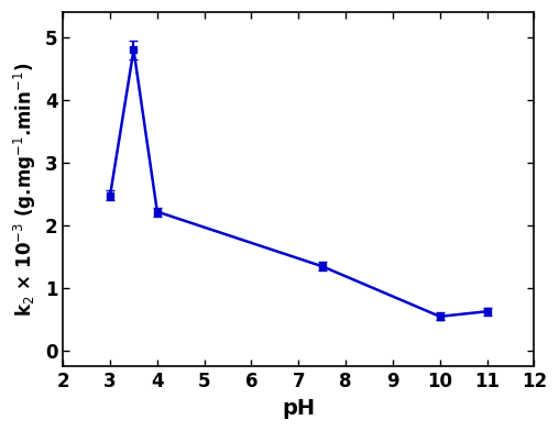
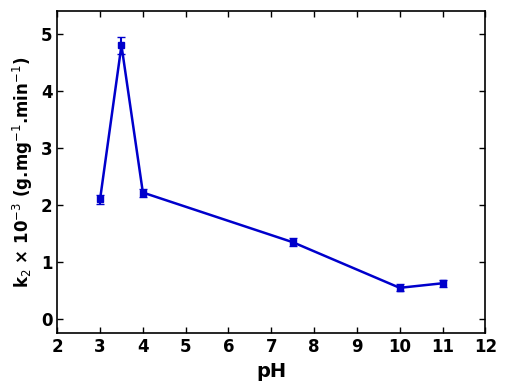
3: 2.48 -> 2.10
